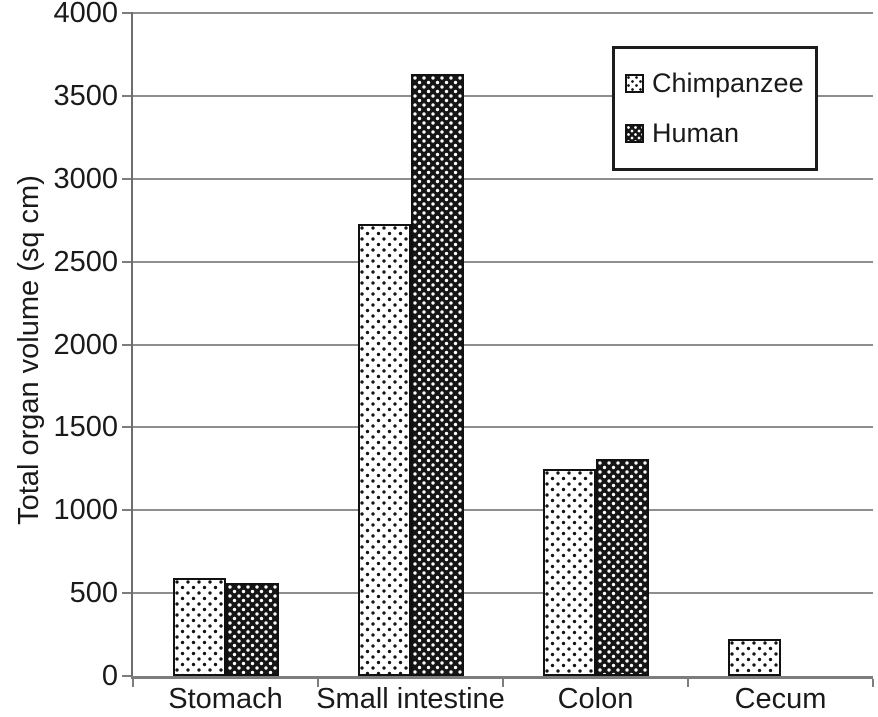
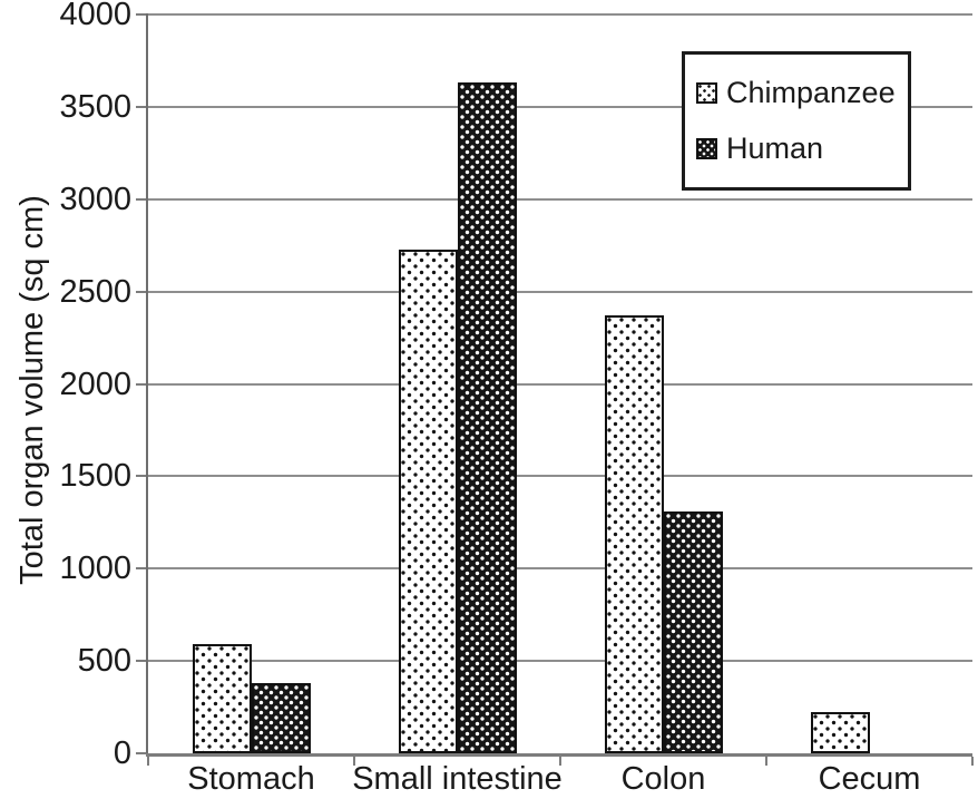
Human/Stomach: 560 -> 380
Chimpanzee/Colon: 1250 -> 2370
